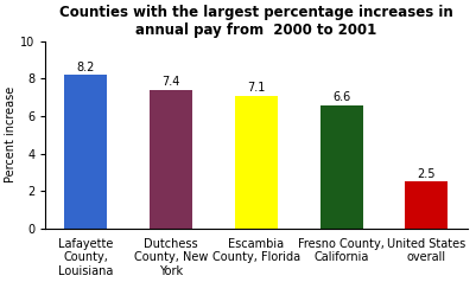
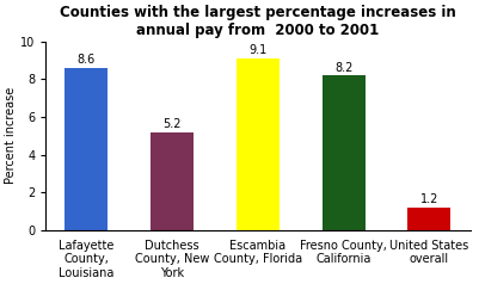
Lafayette County, Louisiana: 8.2 -> 8.6
Dutchess County, New York: 7.4 -> 5.2
Escambia County, Florida: 7.1 -> 9.1
Fresno County, California: 6.6 -> 8.2
United States overall: 2.5 -> 1.2
